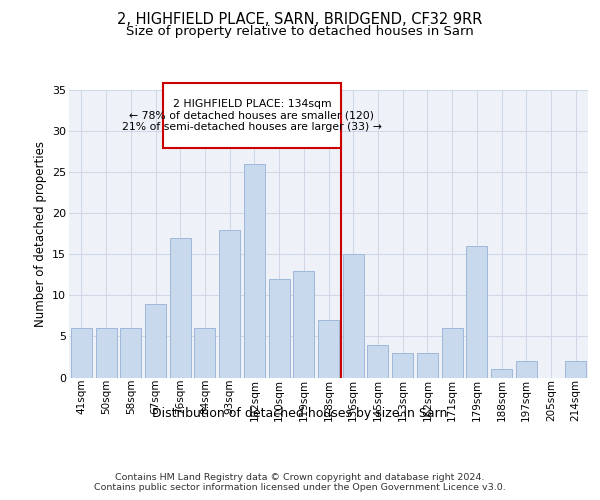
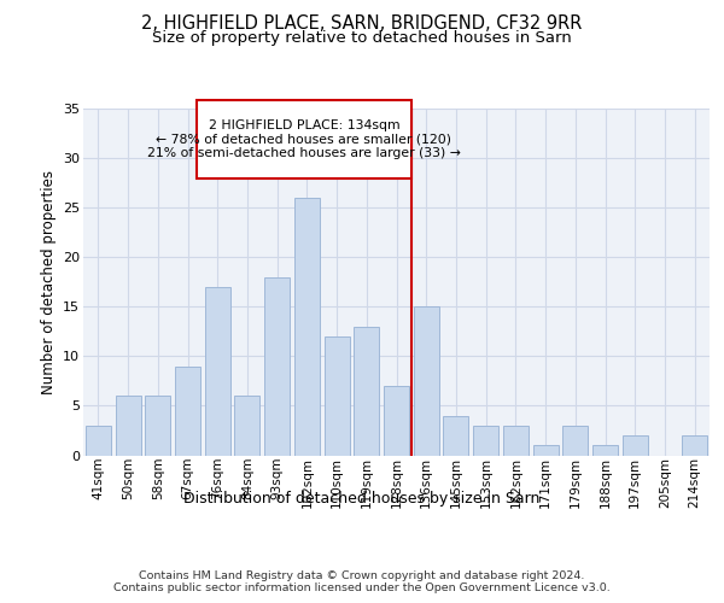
41sqm: 6 -> 3
171sqm: 6 -> 1
179sqm: 16 -> 3
